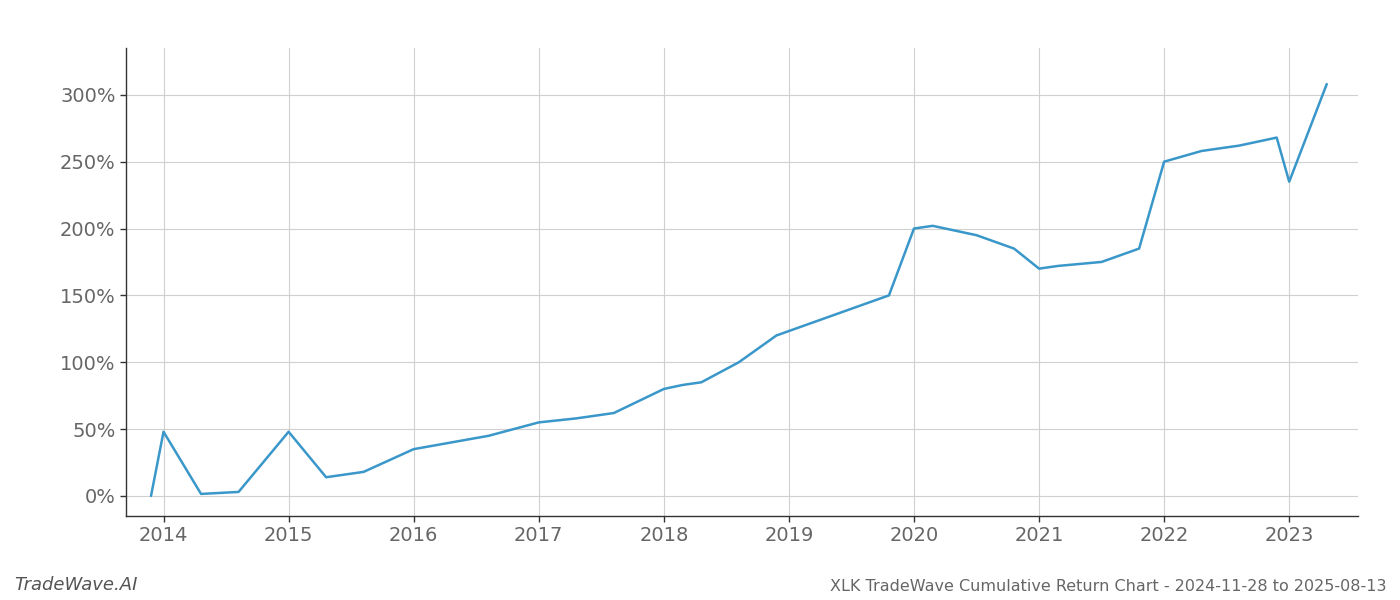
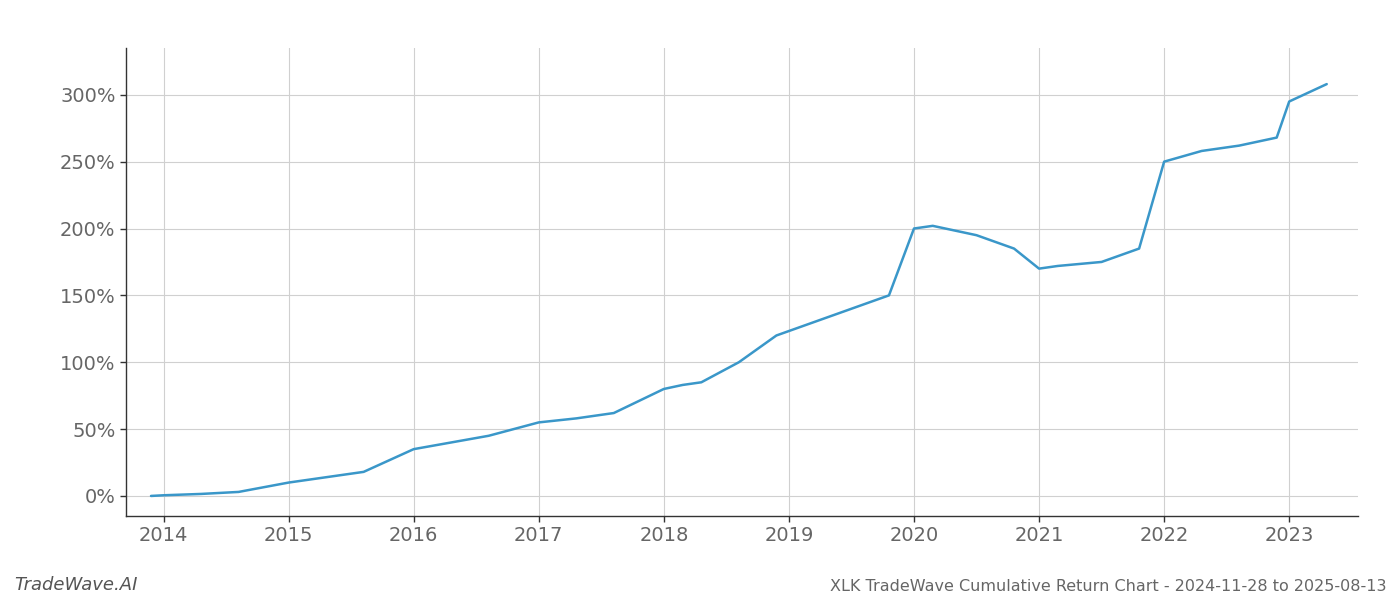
2014: 48% -> 0%
2015: 48% -> 10%
2023: 235% -> 295%
